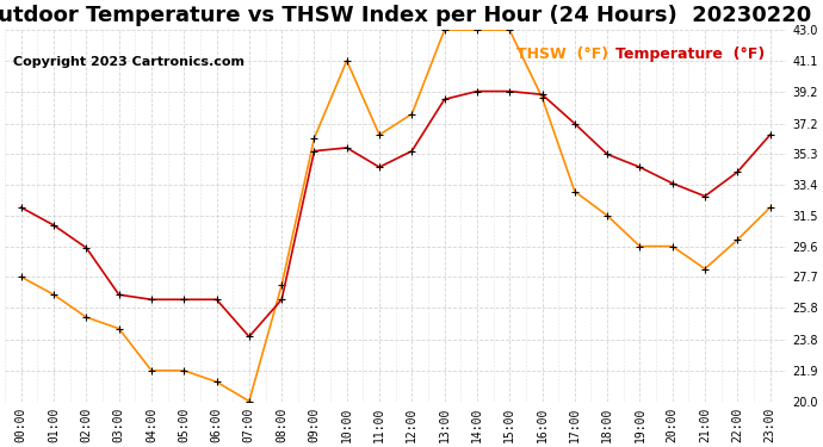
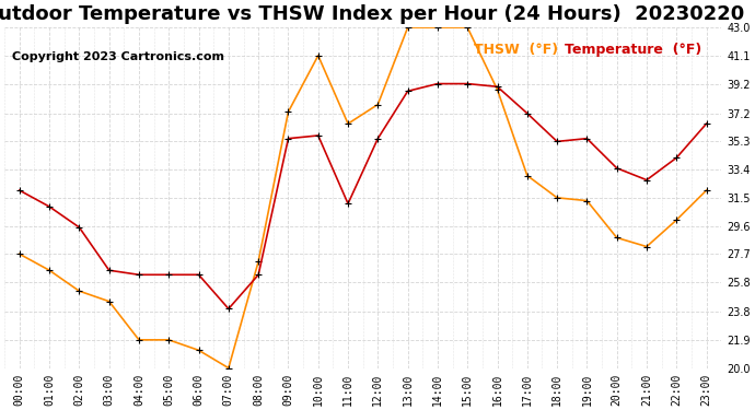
THSW (°F)/09:00: 36.3 -> 37.3
Temperature (°F)/11:00: 34.5 -> 31.1
THSW (°F)/19:00: 29.6 -> 31.3
Temperature (°F)/19:00: 34.5 -> 35.5
THSW (°F)/20:00: 29.6 -> 28.8
